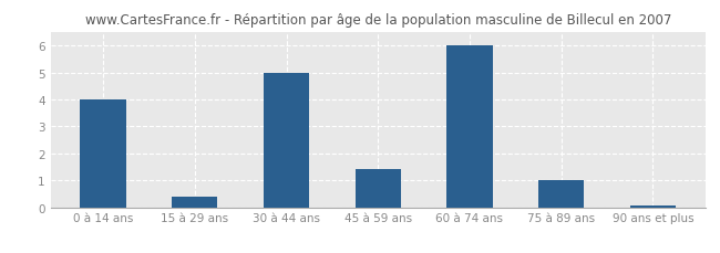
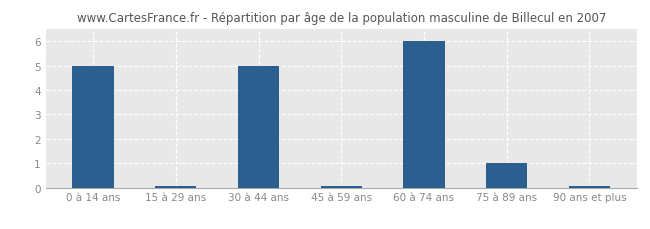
0 à 14 ans: 4.00 -> 5.00
15 à 29 ans: 0.40 -> 0.05
45 à 59 ans: 1.40 -> 0.05
